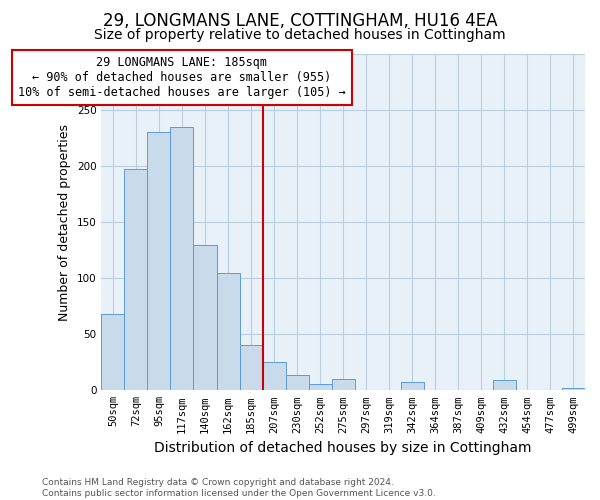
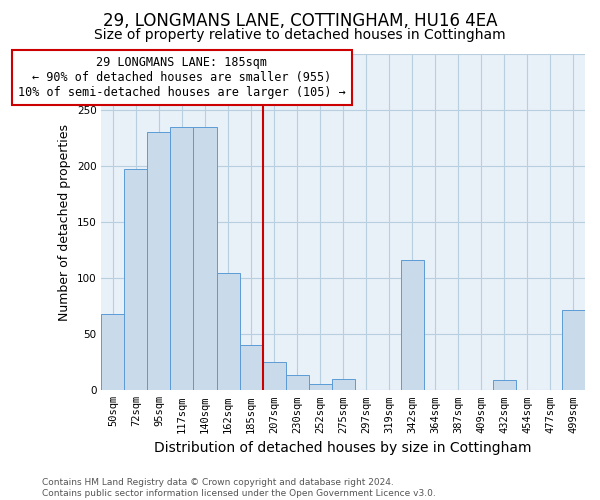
140sqm: 130 -> 235
342sqm: 7 -> 116
499sqm: 2 -> 72
